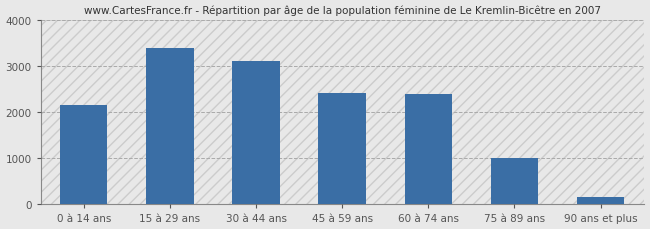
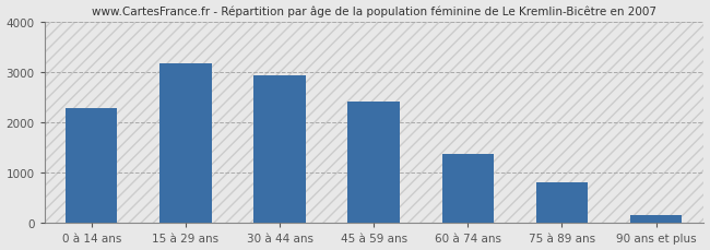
0 à 14 ans: 2150 -> 2290
15 à 29 ans: 3400 -> 3170
30 à 44 ans: 3100 -> 2930
60 à 74 ans: 2400 -> 1370
75 à 89 ans: 1000 -> 820
